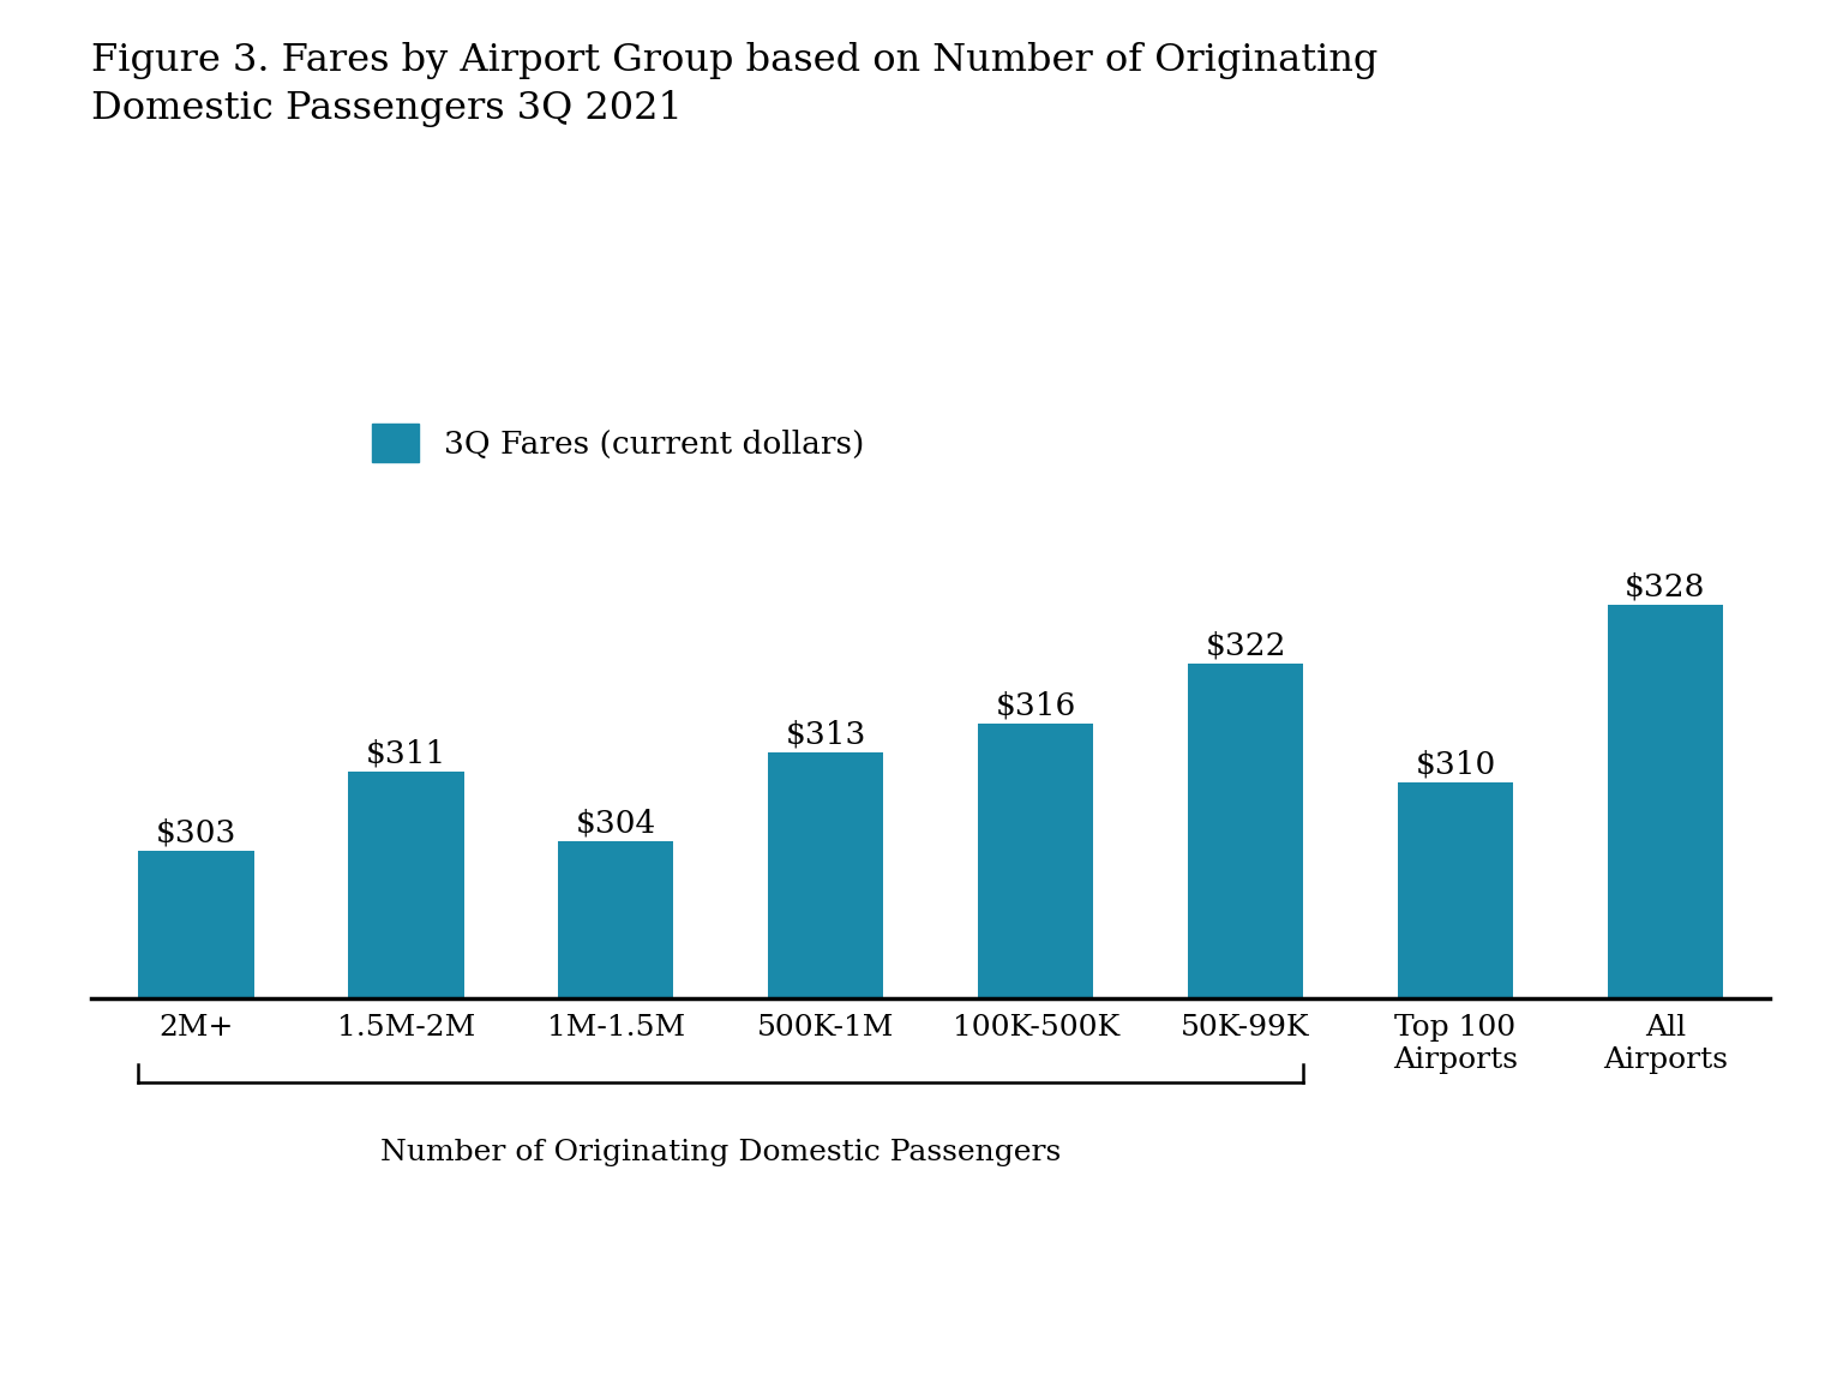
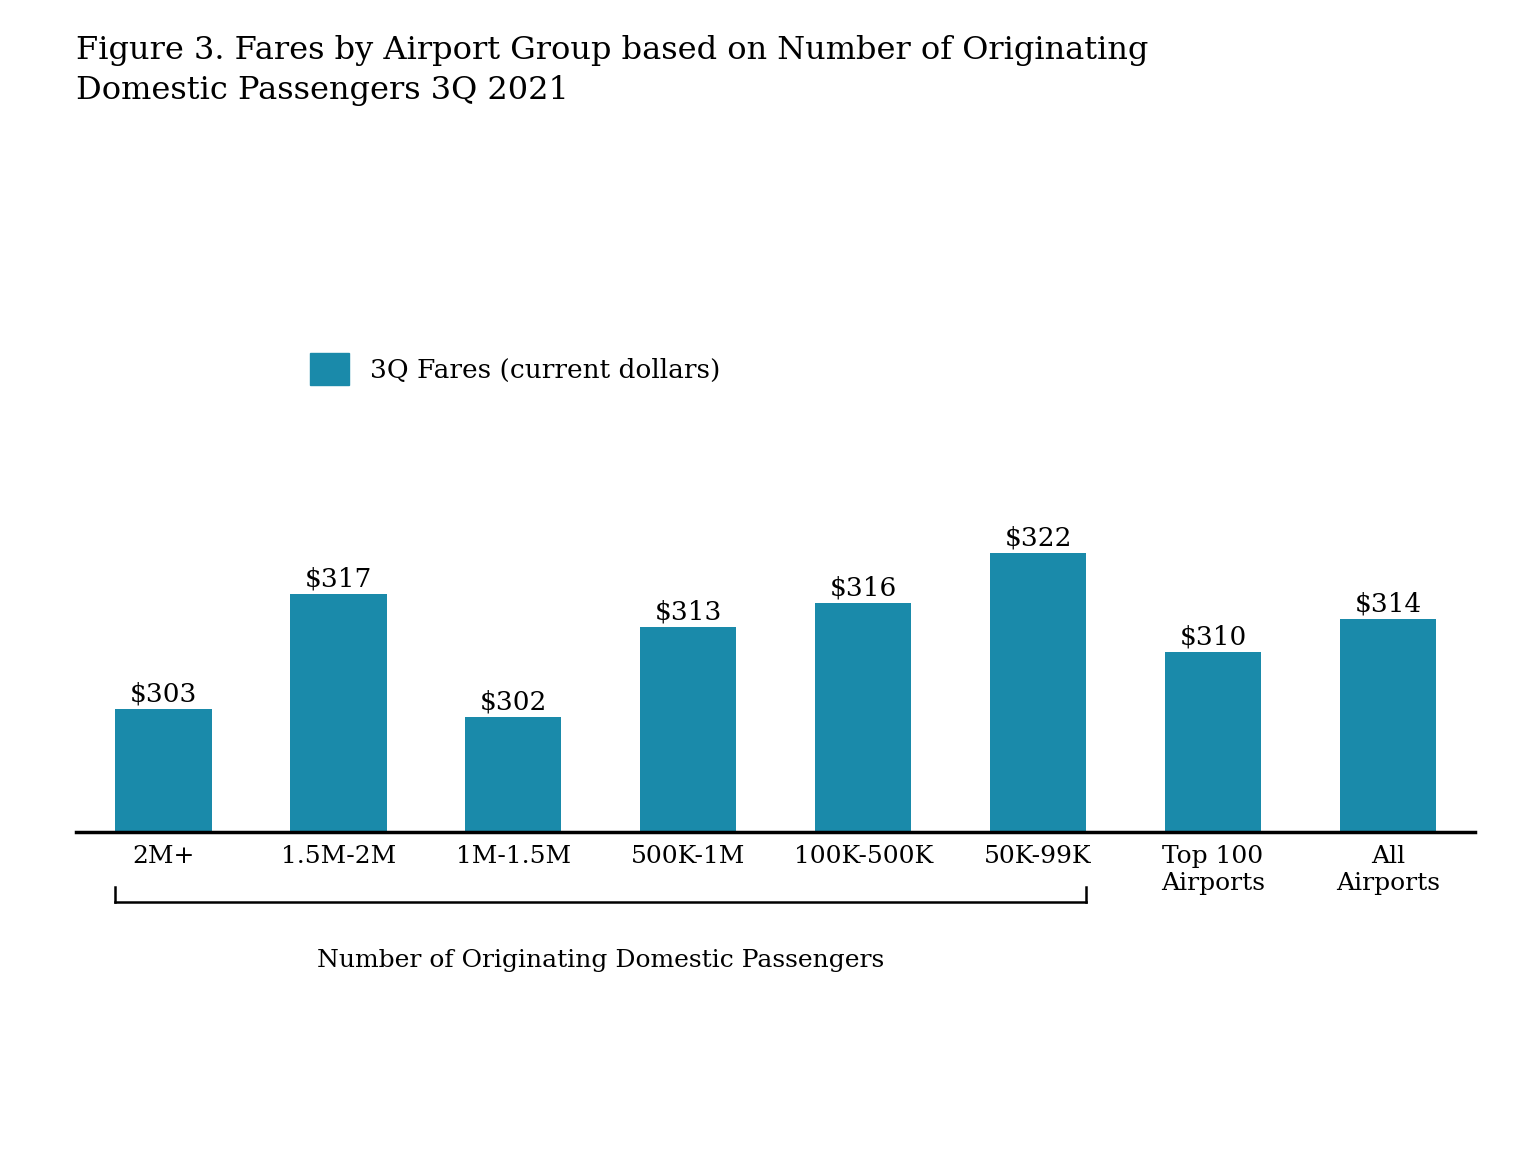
1.5M-2M: $311 -> $317
1M-1.5M: $304 -> $302
All Airports: $328 -> $314
